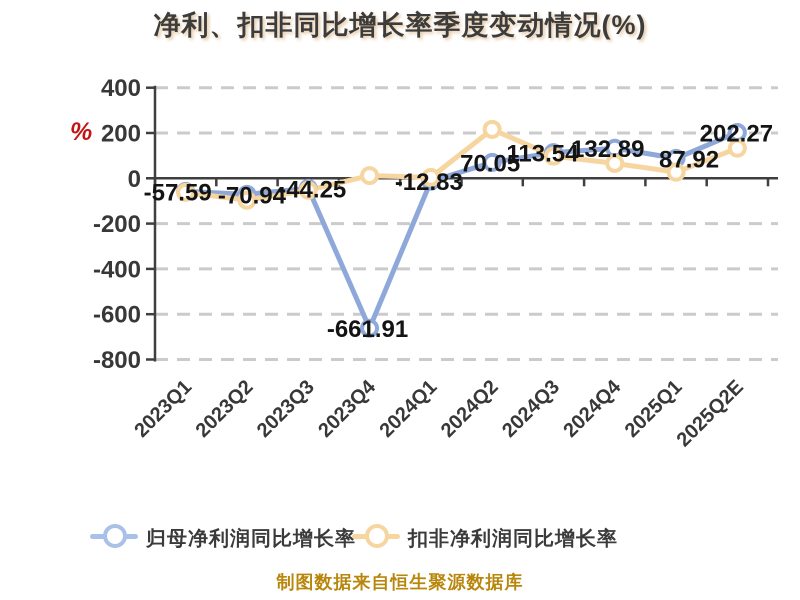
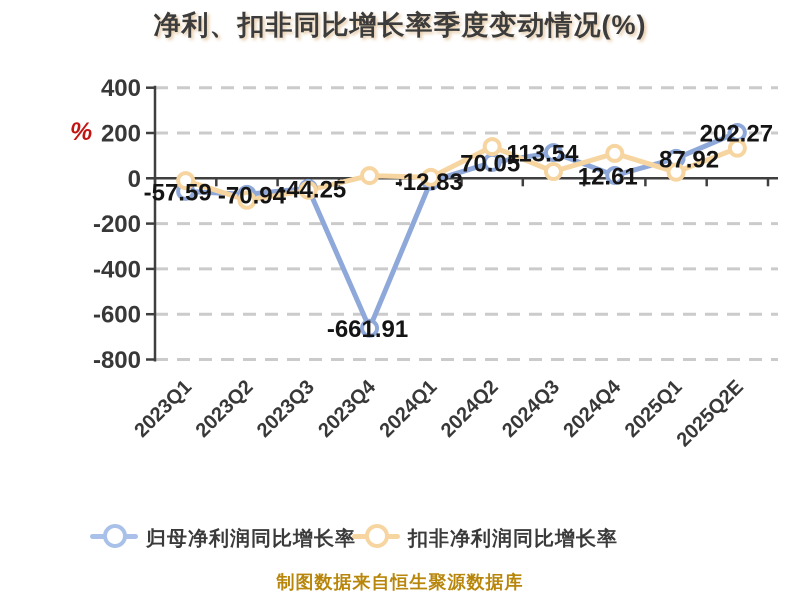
扣非净利润同比增长率/2023Q1: -60 -> -10
扣非净利润同比增长率/2024Q2: 220 -> 140
扣非净利润同比增长率/2024Q3: 100 -> 30
归母净利润同比增长率/2024Q4: 132.89 -> 12.61
扣非净利润同比增长率/2024Q4: 70 -> 110
